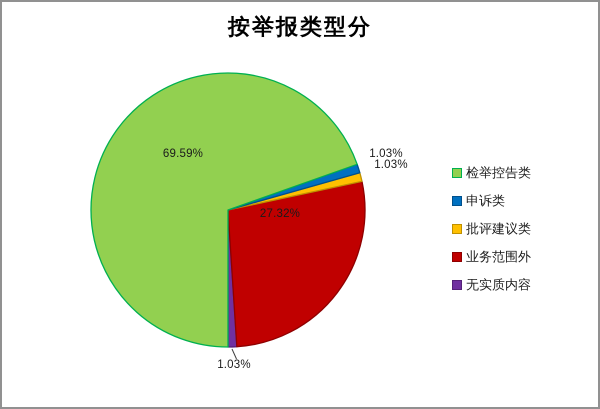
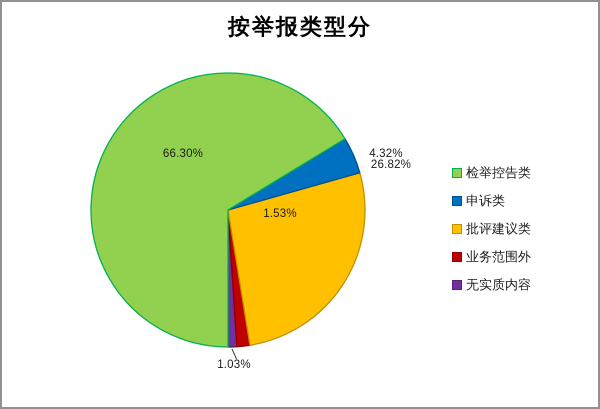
检举控告类: 69.59% -> 66.30%
申诉类: 1.03% -> 4.32%
批评建议类: 1.03% -> 26.82%
业务范围外: 27.32% -> 1.53%
